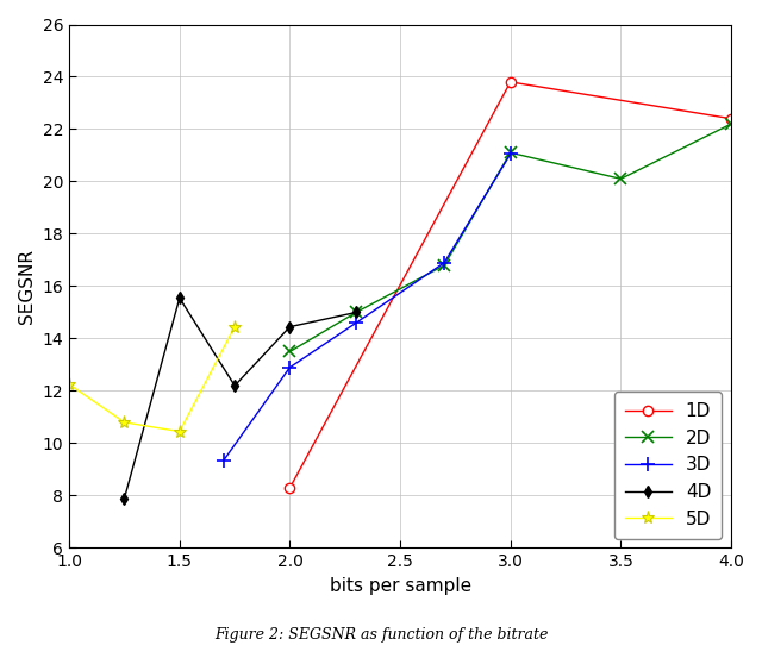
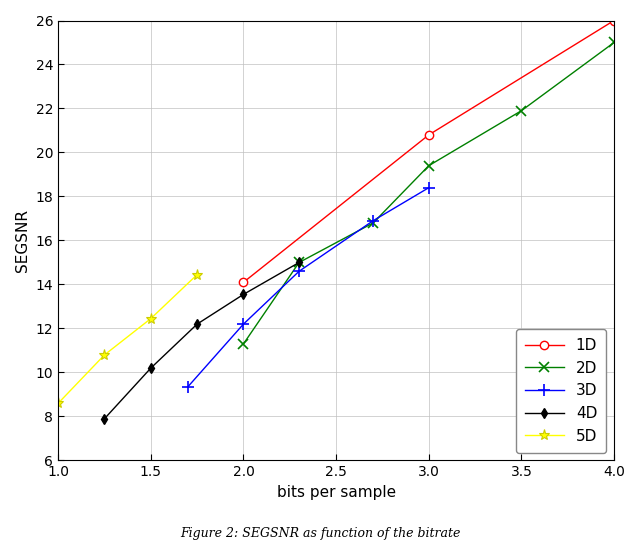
5D/1.0: 12.25 -> 8.60
4D/1.5: 15.55 -> 10.20
5D/1.5: 10.45 -> 12.45
1D/2.0: 8.3 -> 14.1
2D/2.0: 13.5 -> 11.3
3D/2.0: 12.90 -> 12.20
4D/2.0: 14.45 -> 13.55
1D/3.0: 23.8 -> 20.8
2D/3.0: 21.1 -> 19.4
3D/3.0: 21.05 -> 18.40
2D/3.5: 20.1 -> 21.9
1D/4.0: 22.4 -> 26.0
2D/4.0: 22.2 -> 25.0
